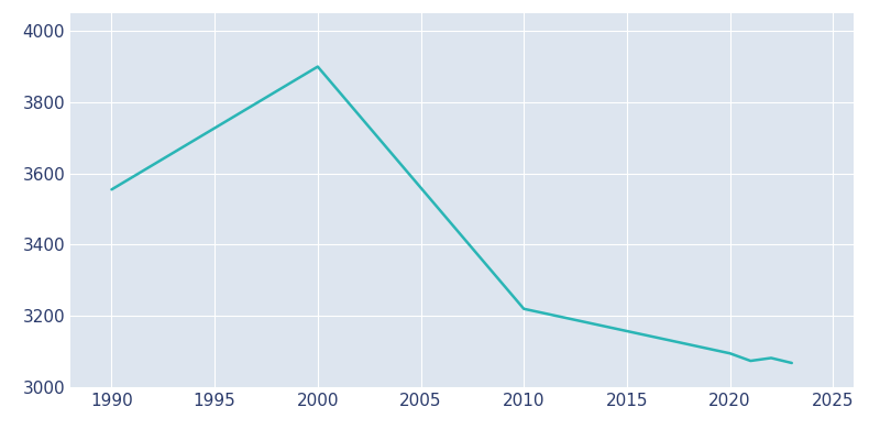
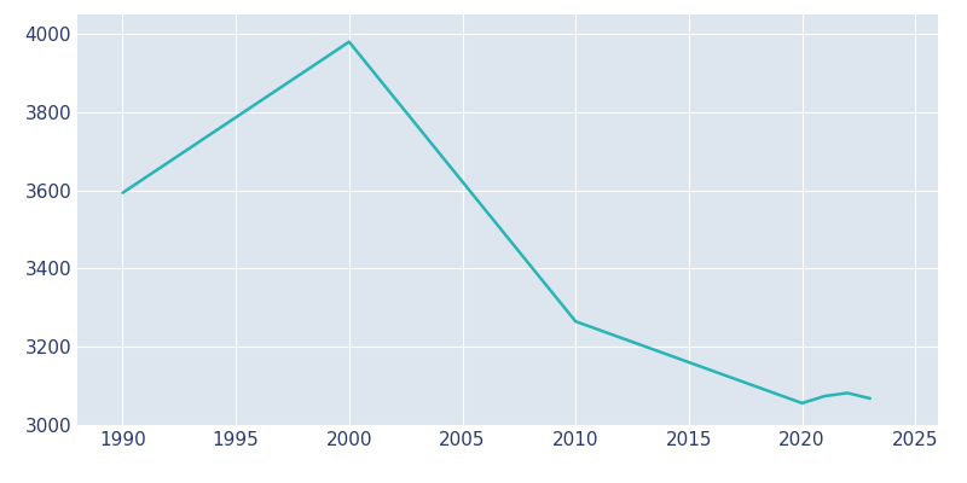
1990: 3555 -> 3594
2000: 3900 -> 3980
2010: 3220 -> 3265
2020: 3095 -> 3056
